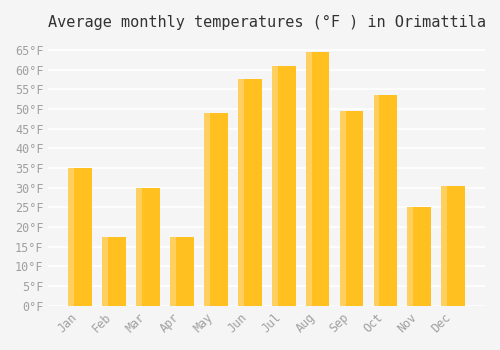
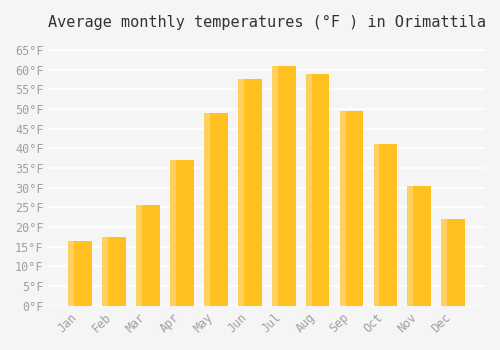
Jan: 35.0°F -> 16.5°F
Mar: 30.0°F -> 25.5°F
Apr: 17.5°F -> 37.0°F
Aug: 64.5°F -> 59.0°F
Oct: 53.5°F -> 41.0°F
Nov: 25.0°F -> 30.5°F
Dec: 30.5°F -> 22.0°F
